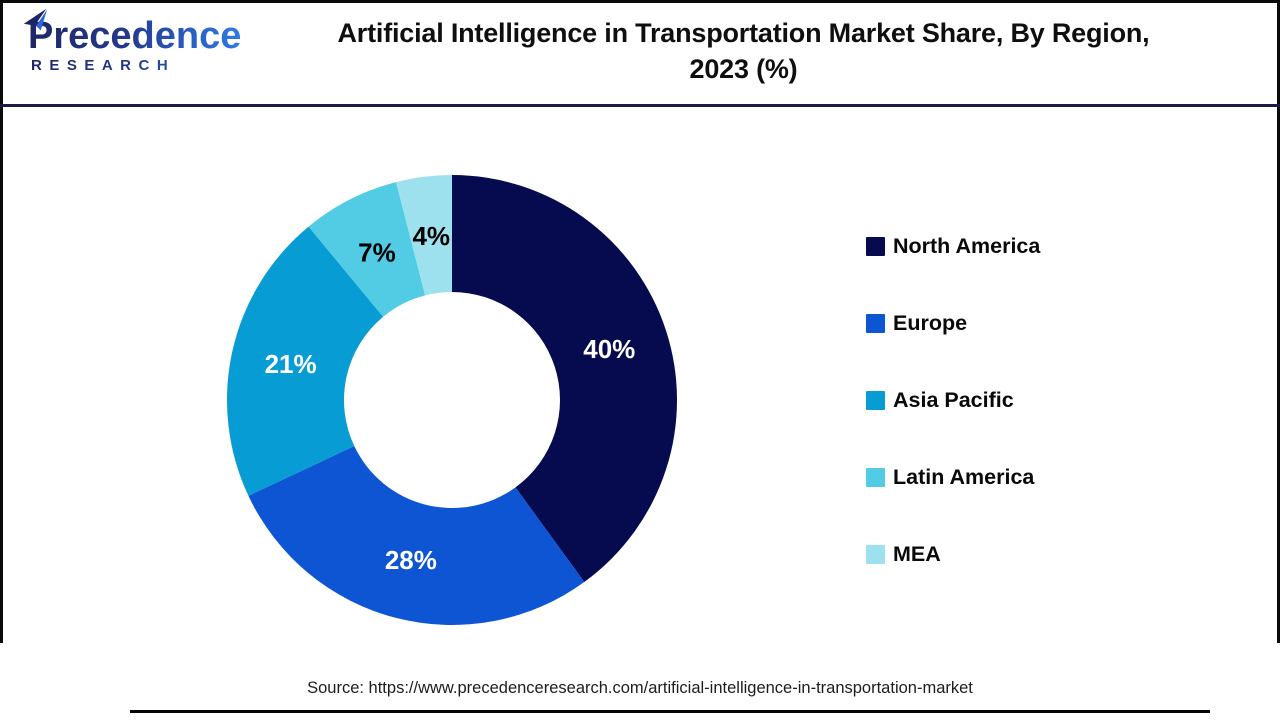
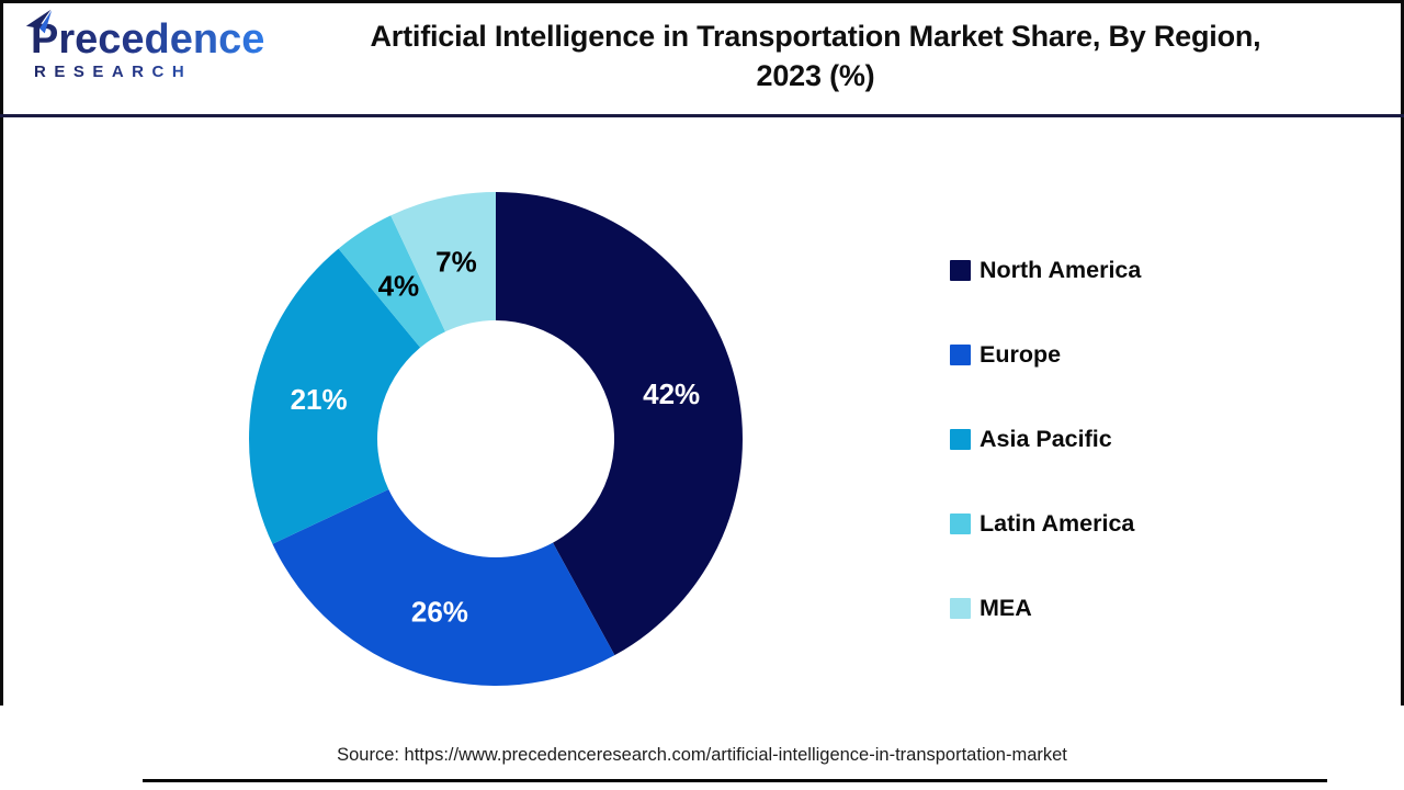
North America: 40% -> 42%
Europe: 28% -> 26%
Latin America: 7% -> 4%
MEA: 4% -> 7%
